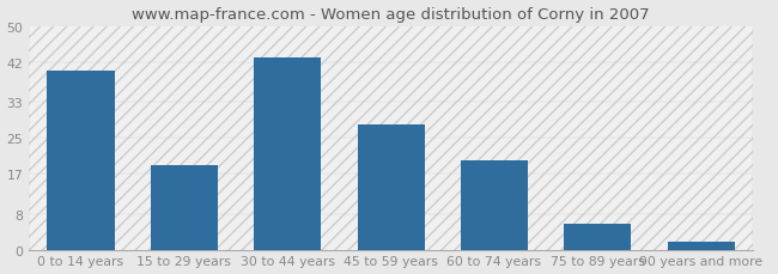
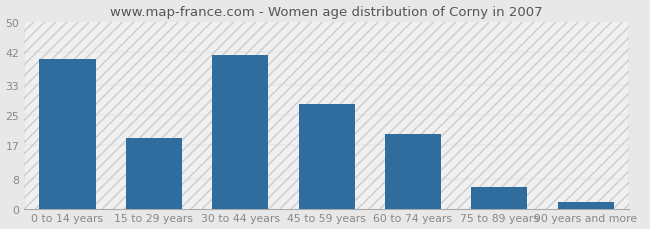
30 to 44 years: 43 -> 41
